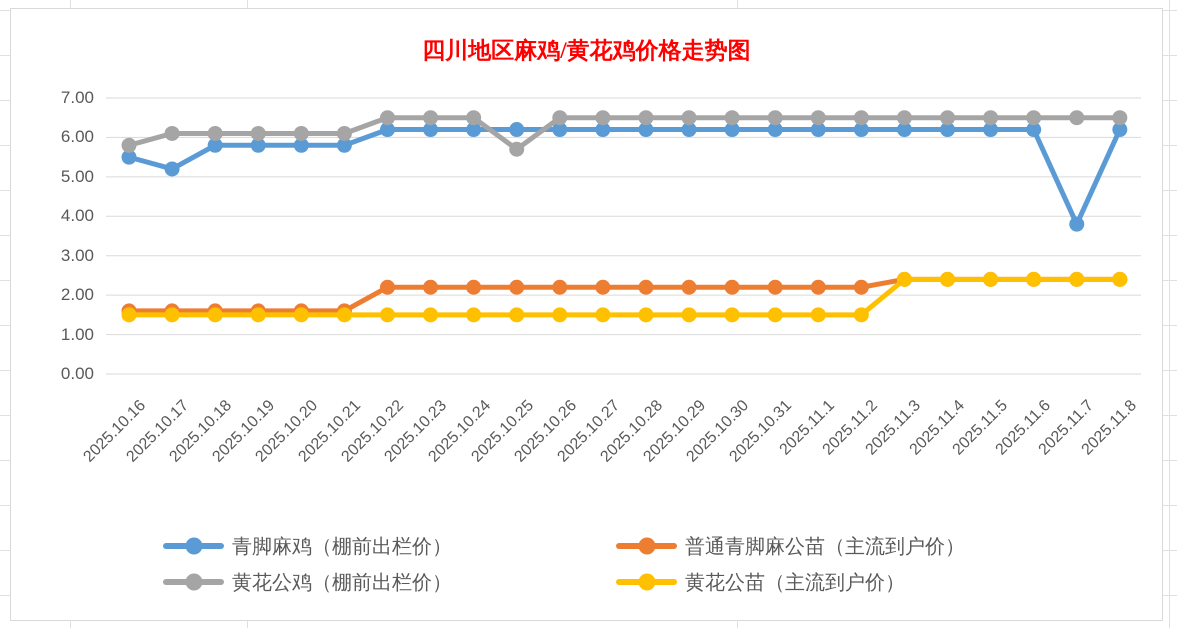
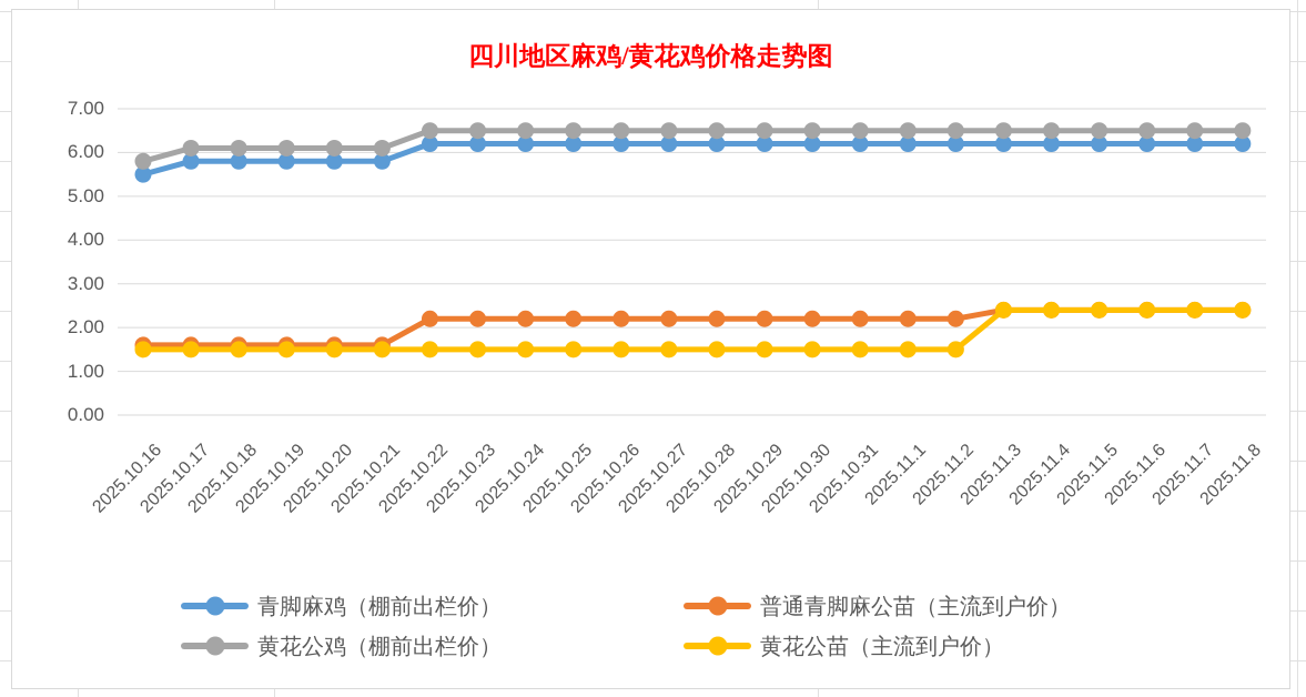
青脚麻鸡（棚前出栏价）/2025.10.17: 5.2 -> 5.8
黄花公鸡（棚前出栏价）/2025.10.25: 5.7 -> 6.5
青脚麻鸡（棚前出栏价）/2025.11.7: 3.8 -> 6.2
